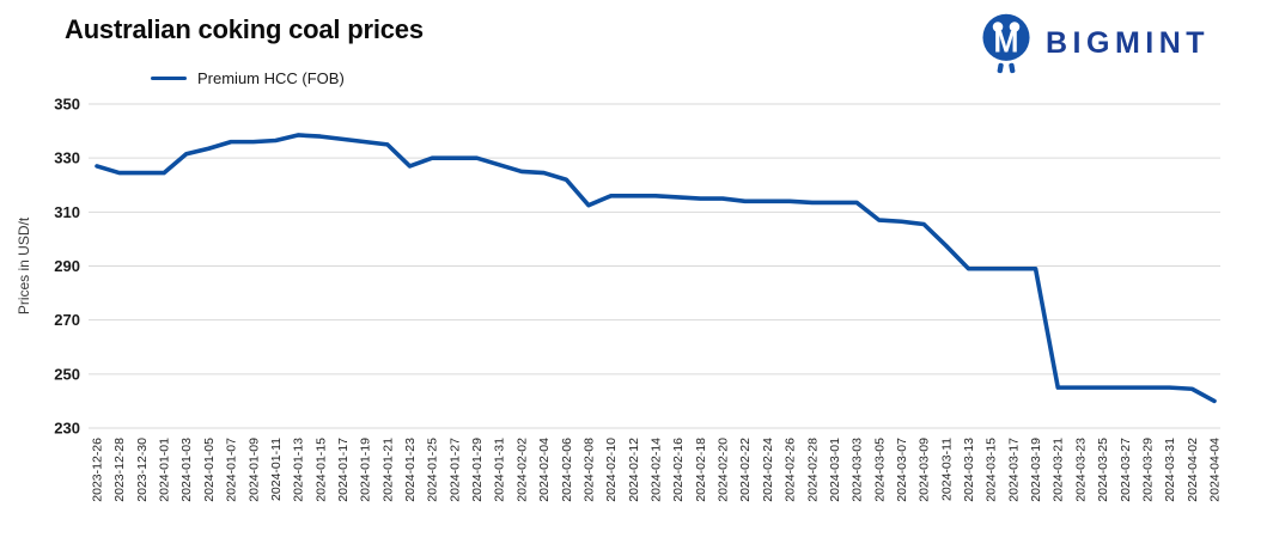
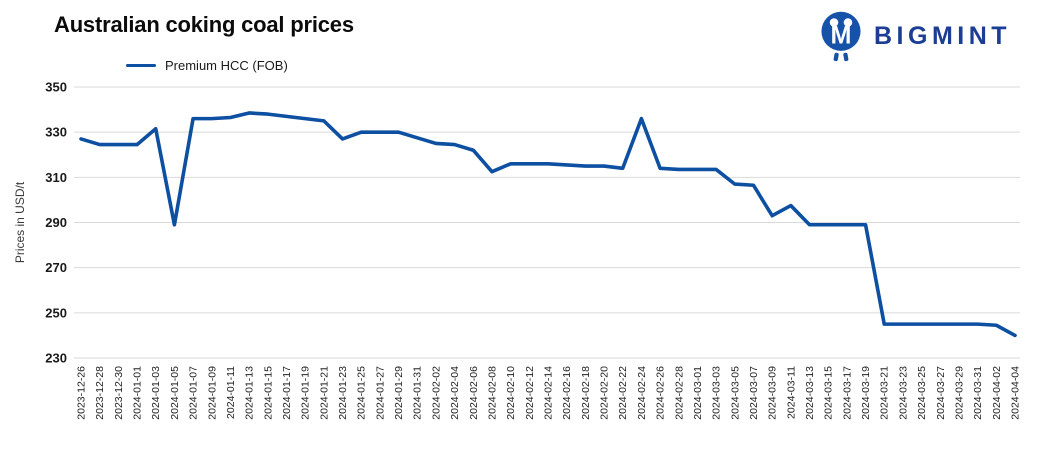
2024-01-05: 334 -> 289
2024-02-24: 314 -> 336
2024-03-09: 306 -> 293
